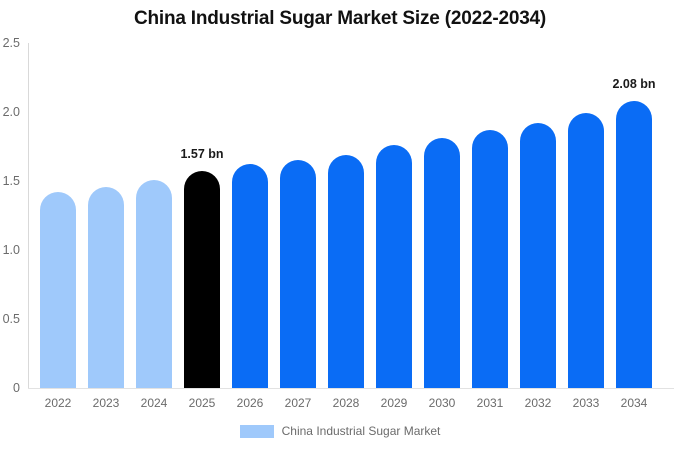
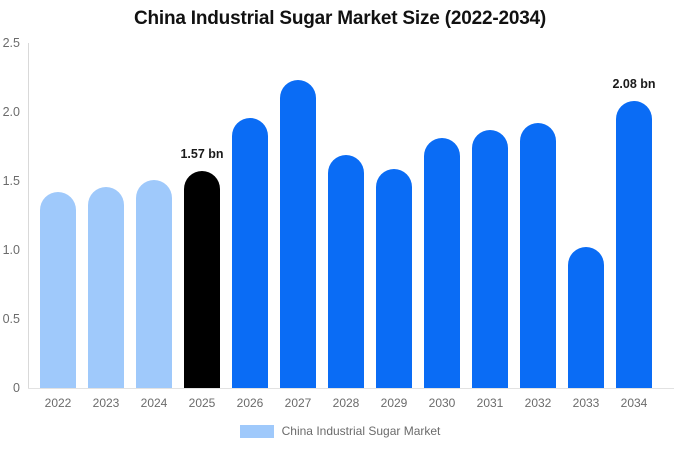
2026: 1.62 -> 1.96
2027: 1.65 -> 2.23
2029: 1.76 -> 1.59
2033: 1.99 -> 1.02
